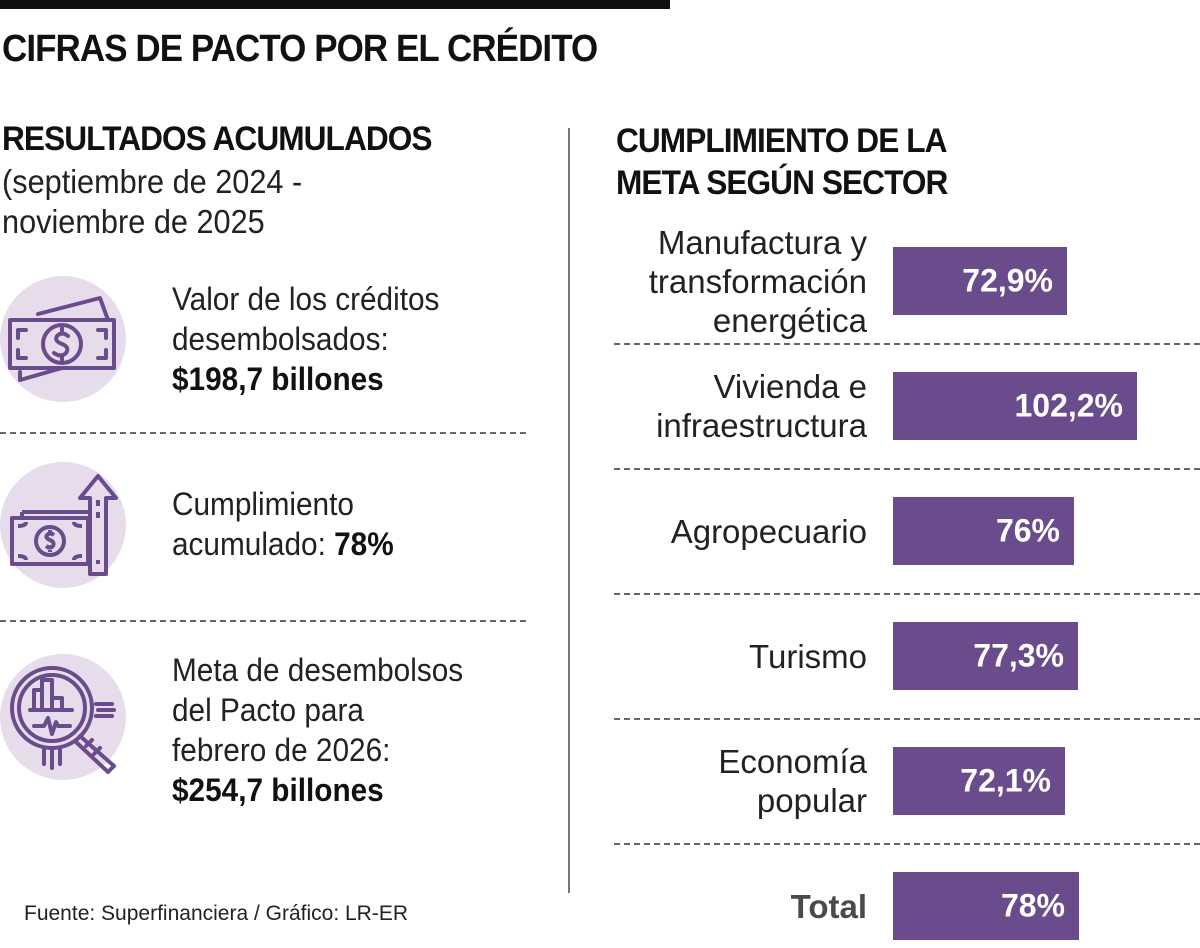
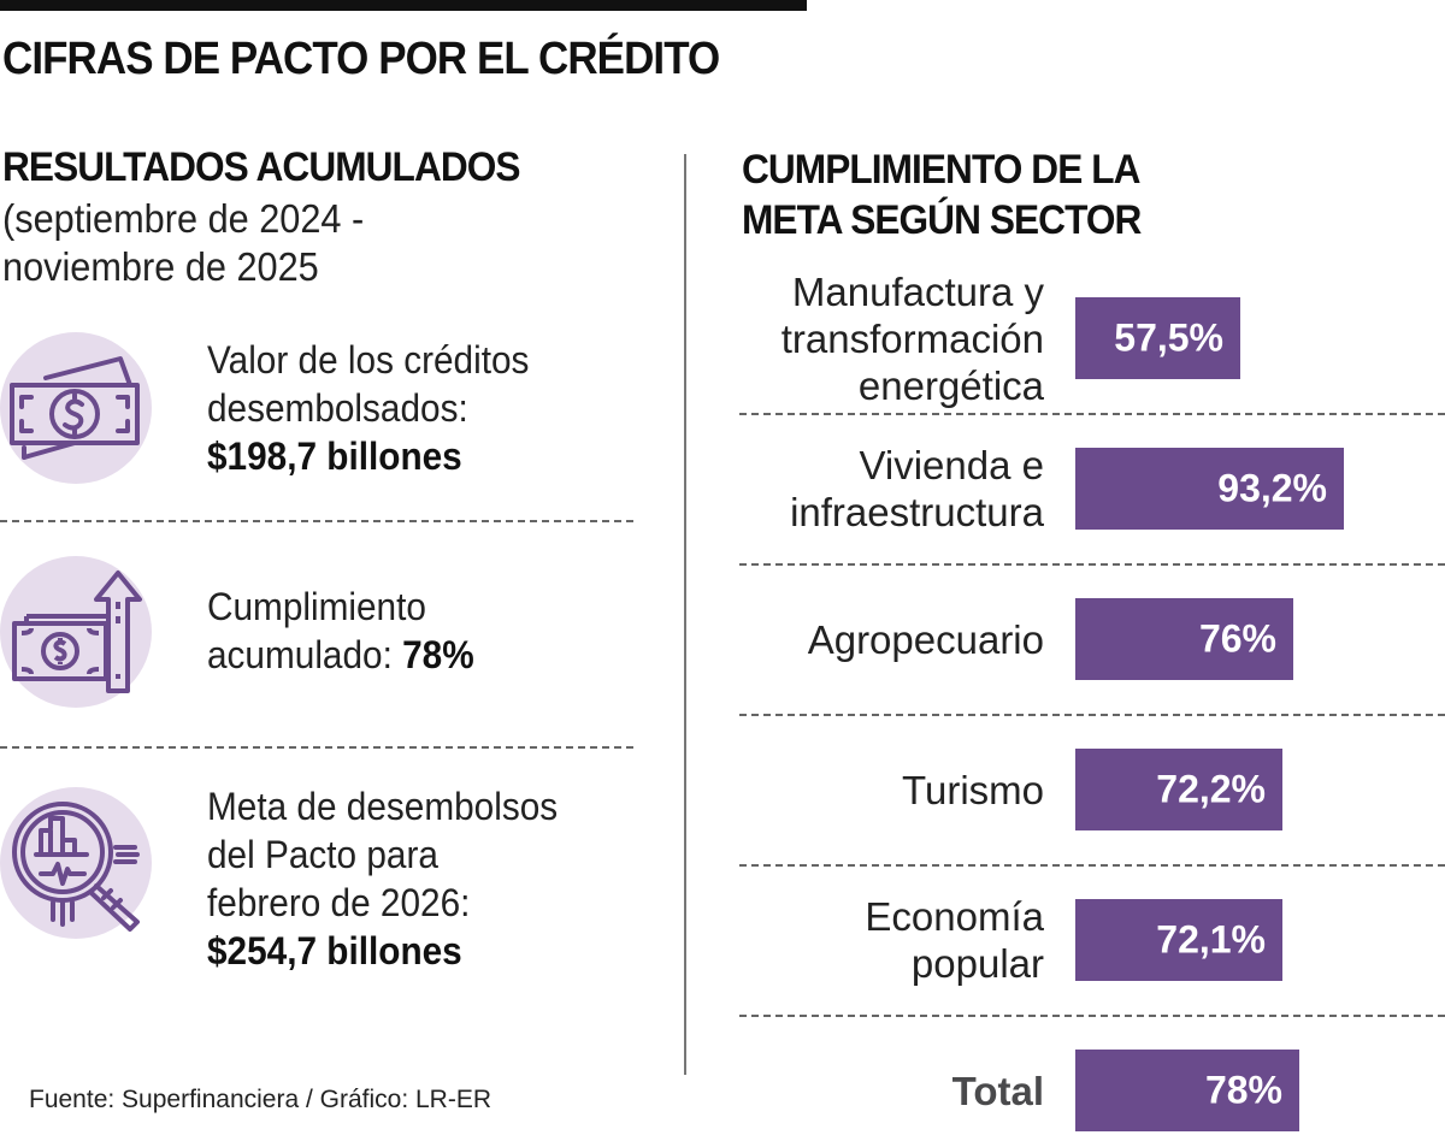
Manufactura y transformación energética: 72,9% -> 57,5%
Vivienda e infraestructura: 102,2% -> 93,2%
Turismo: 77,3% -> 72,2%
